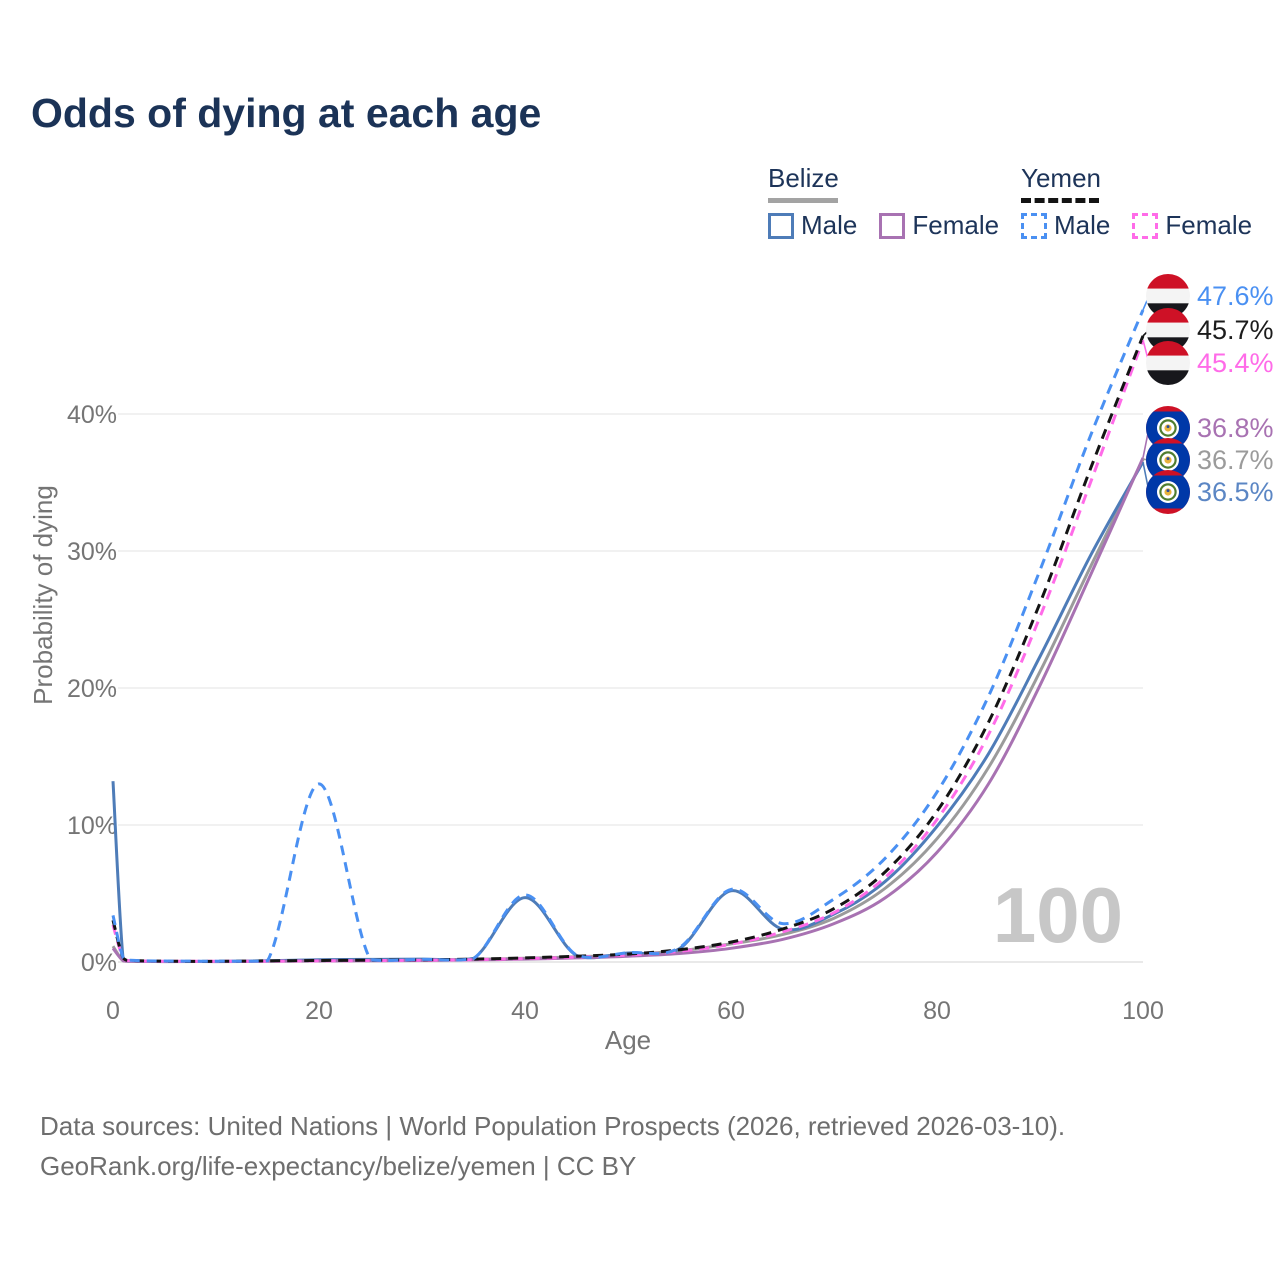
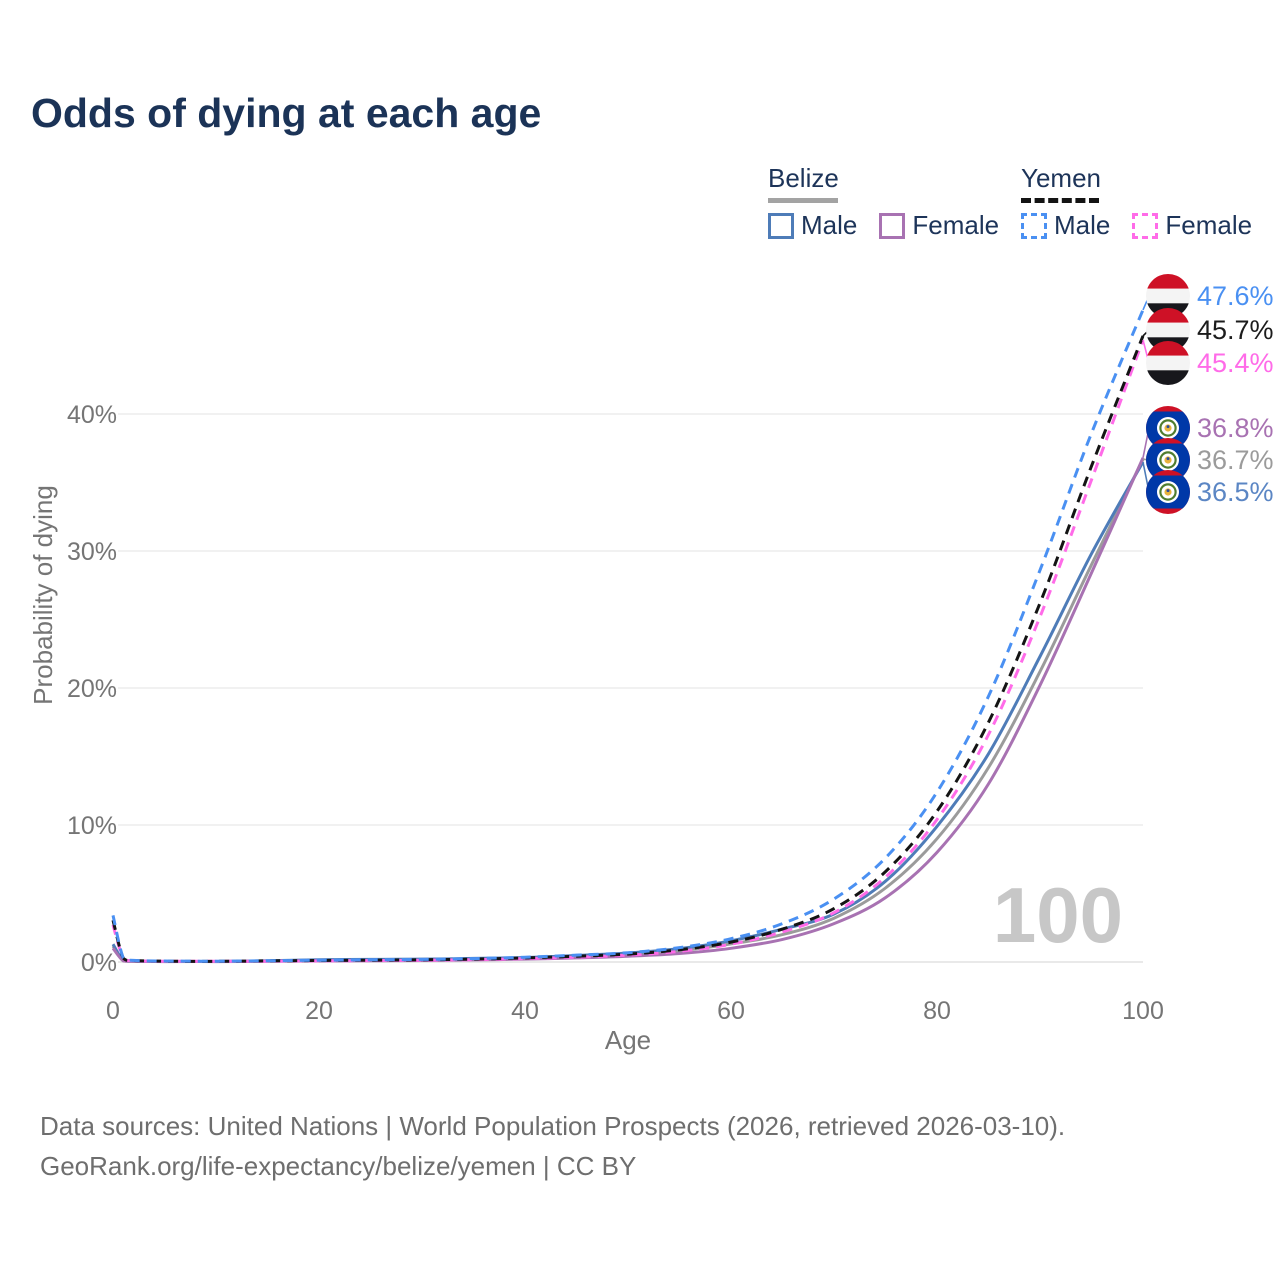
Belize Male/0: 13.2% -> 1.3%
Yemen Male/20: 13.0% -> 0.1%
Yemen Male/40: 4.9% -> 0.3%
Belize Male/40: 4.7% -> 0.3%
Yemen Male/60: 5.3% -> 1.7%
Belize Male/60: 5.2% -> 1.6%
